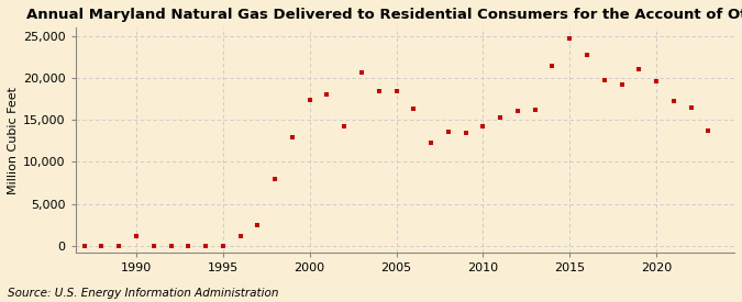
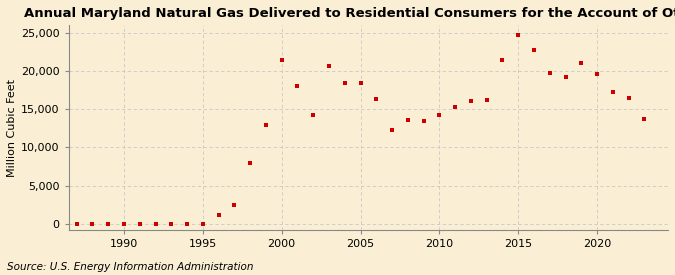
1990: 1,200 -> 0
2000: 17,400 -> 21,400
